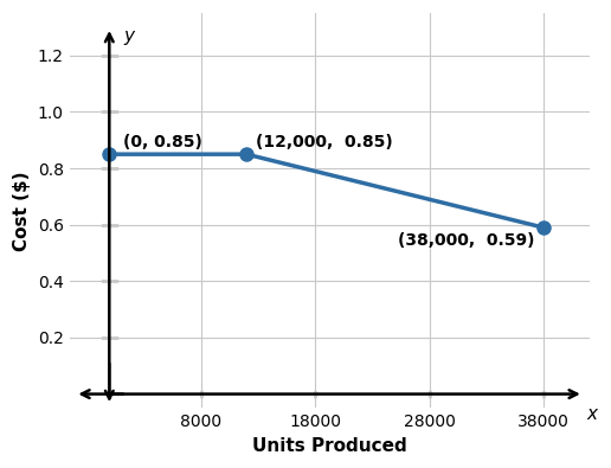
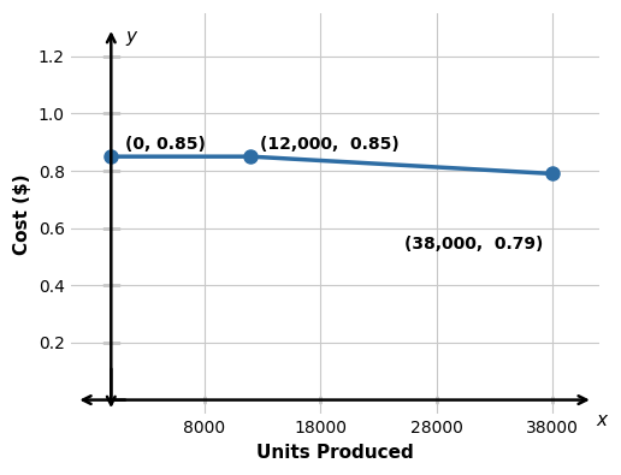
38000: 0.59) -> 0.79)
